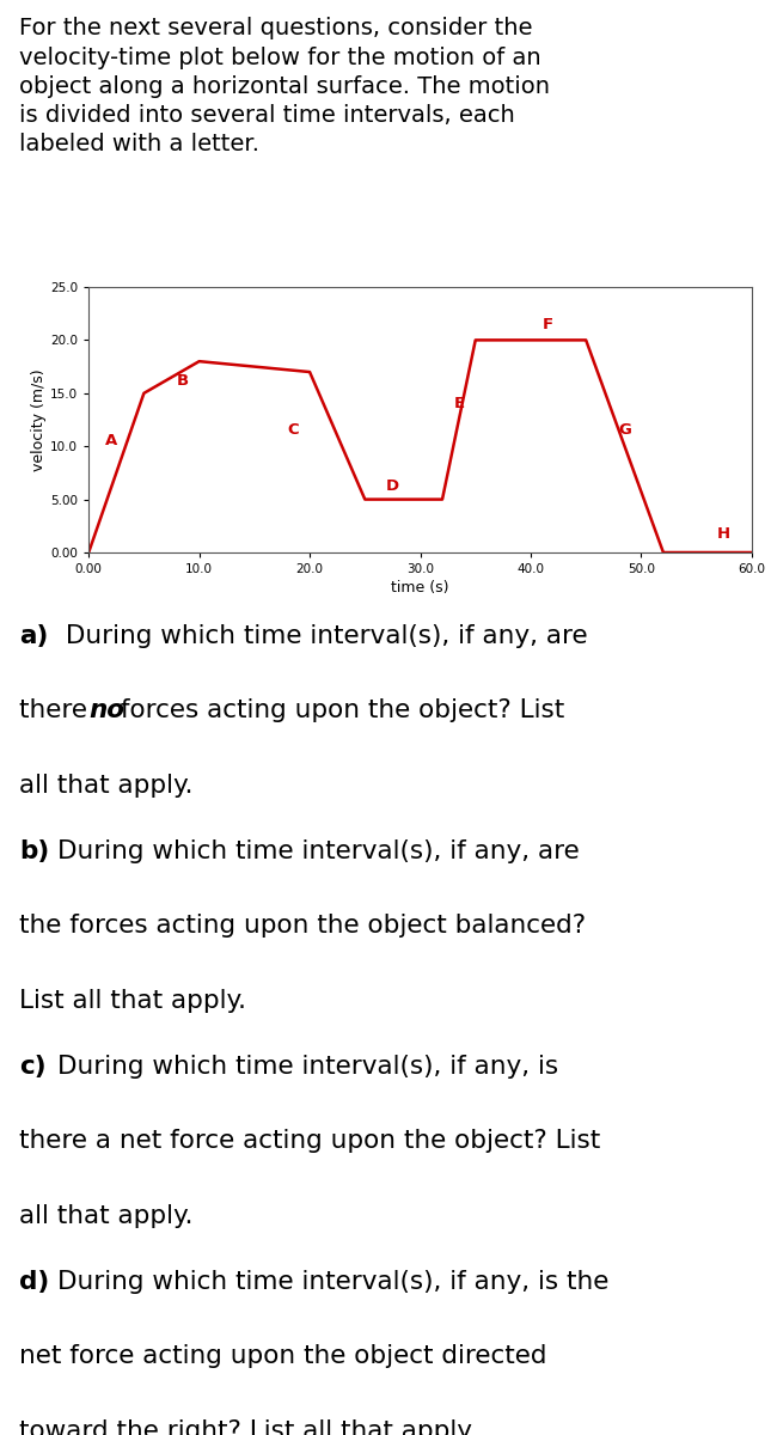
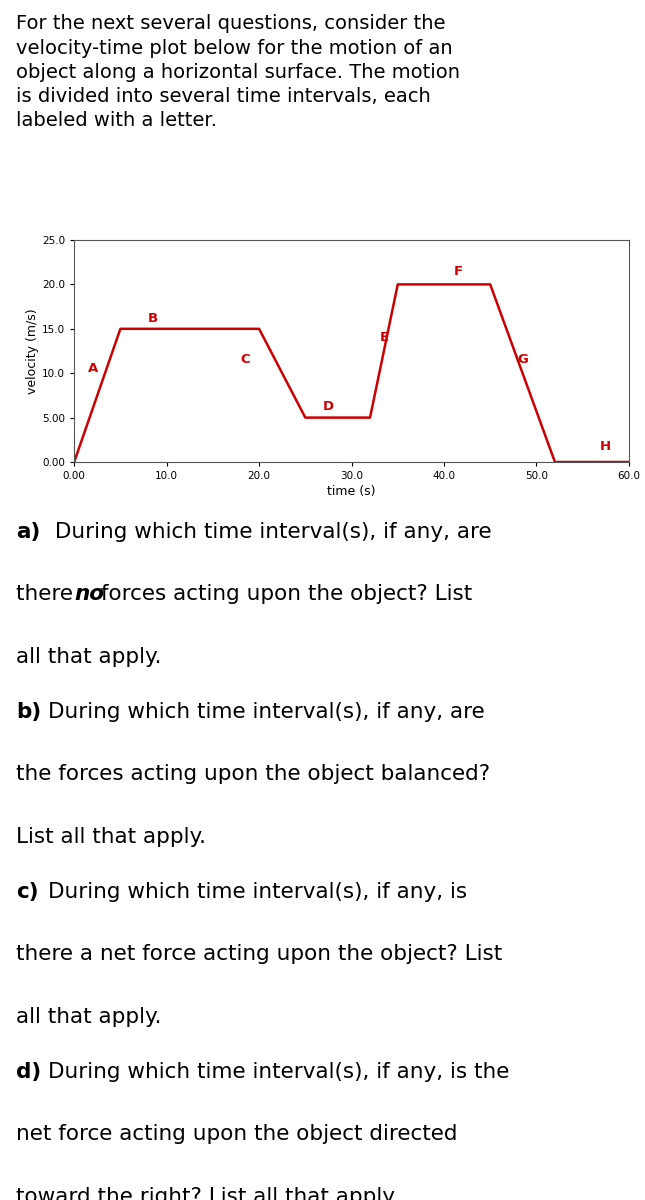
10.0: 18 -> 15
20.0: 17 -> 15
